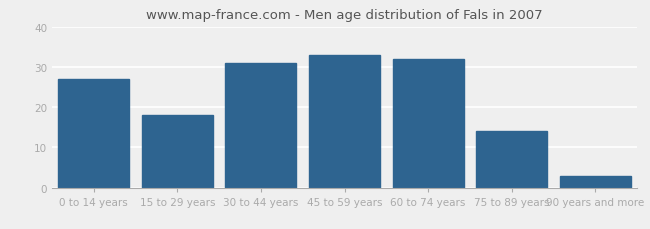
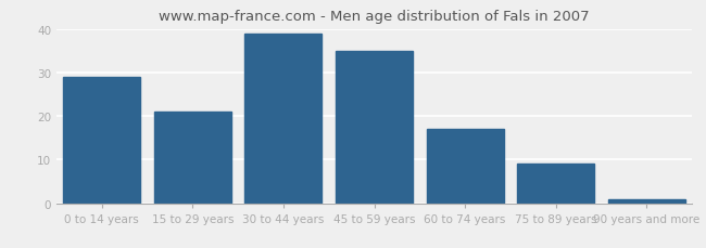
0 to 14 years: 27 -> 29
15 to 29 years: 18 -> 21
30 to 44 years: 31 -> 39
45 to 59 years: 33 -> 35
60 to 74 years: 32 -> 17
75 to 89 years: 14 -> 9
90 years and more: 3 -> 1
